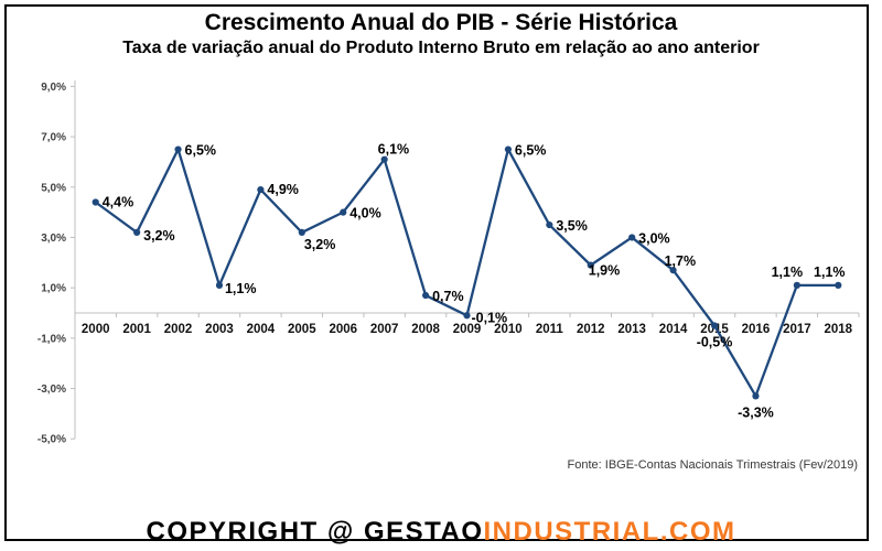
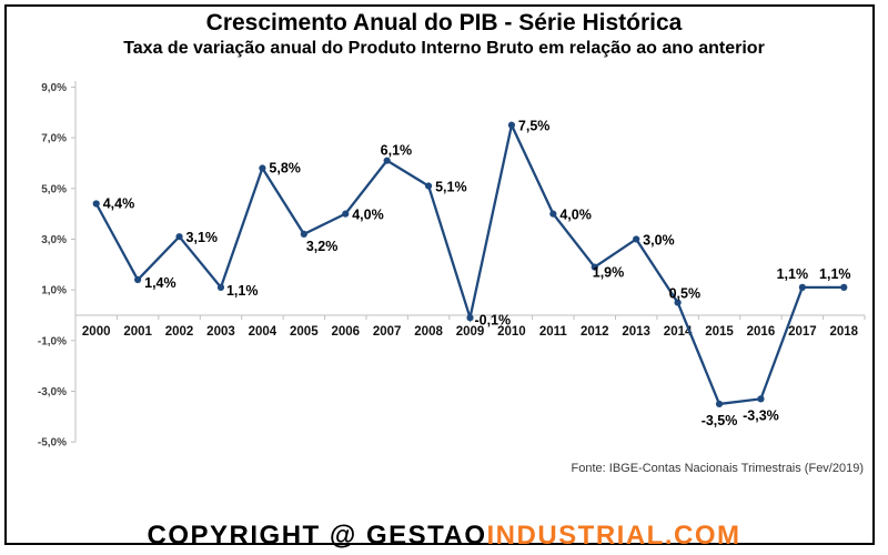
2001: 3,2% -> 1,4%
2002: 6,5% -> 3,1%
2004: 4,9% -> 5,8%
2008: 0,7% -> 5,1%
2010: 6,5% -> 7,5%
2011: 3,5% -> 4,0%
2014: 1,7% -> 0,5%
2015: -0,5% -> -3,5%
